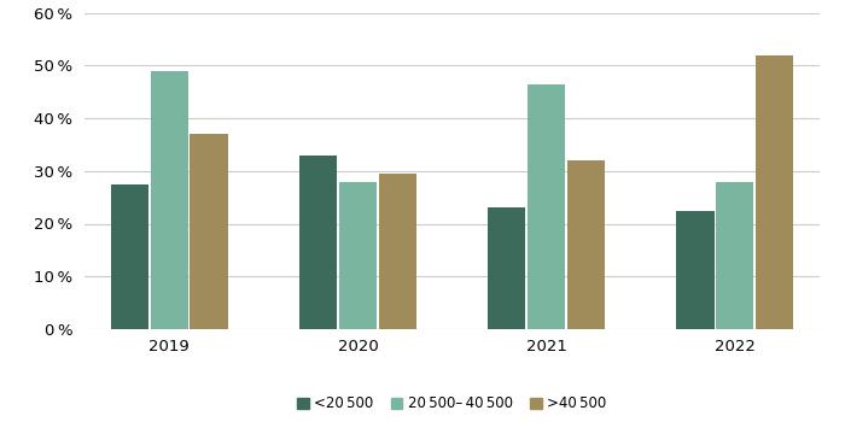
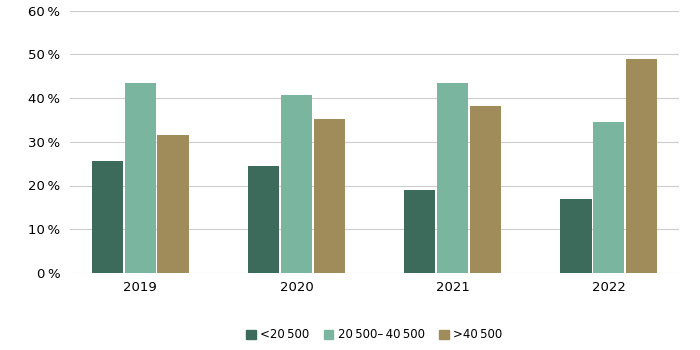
<20 500/2019: 27.5 % -> 25.5 %
20 500– 40 500/2019: 49.0 % -> 43.5 %
>40 500/2019: 37.0 % -> 31.5 %
<20 500/2020: 33.0 % -> 24.5 %
20 500– 40 500/2020: 28.0 % -> 40.8 %
>40 500/2020: 29.5 % -> 35.3 %
<20 500/2021: 23.0 % -> 19.0 %
20 500– 40 500/2021: 46.5 % -> 43.5 %
>40 500/2021: 32.0 % -> 38.2 %
<20 500/2022: 22.5 % -> 17.0 %
20 500– 40 500/2022: 28.0 % -> 34.5 %
>40 500/2022: 52.0 % -> 49.0 %
